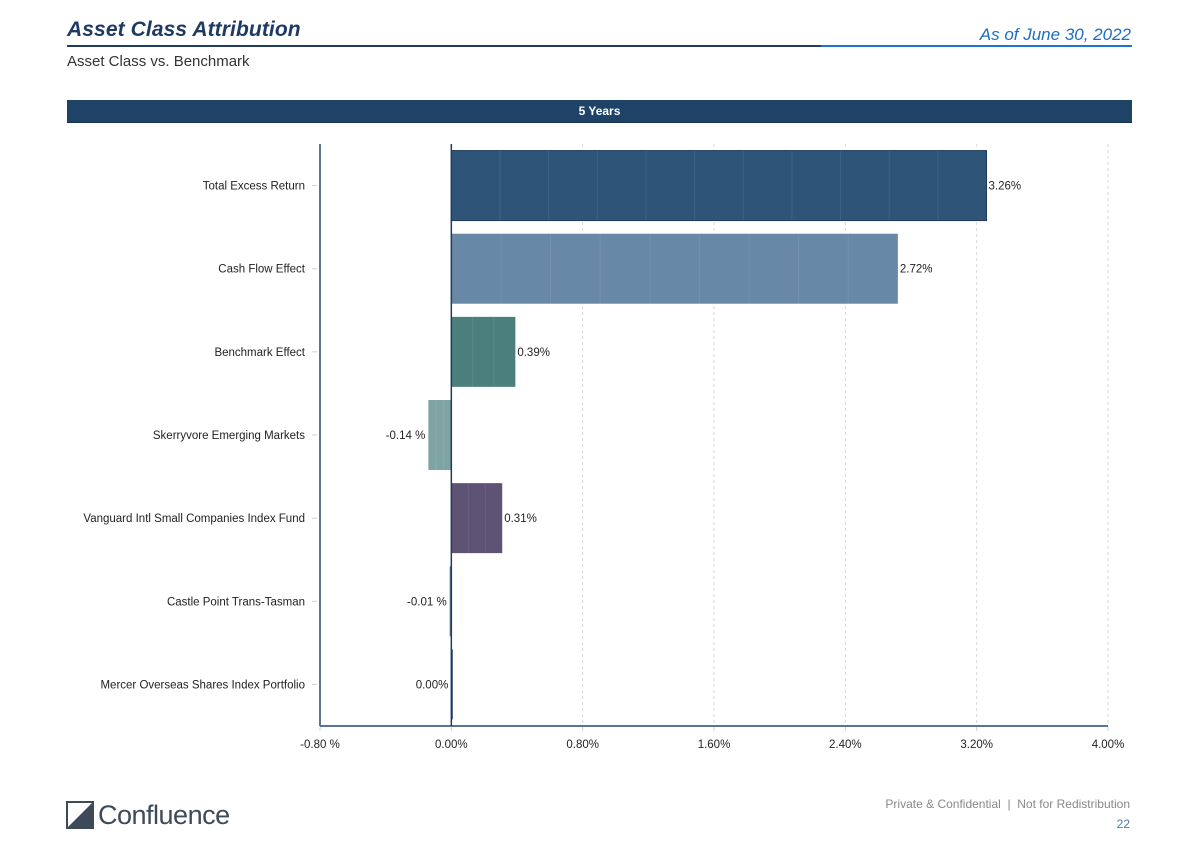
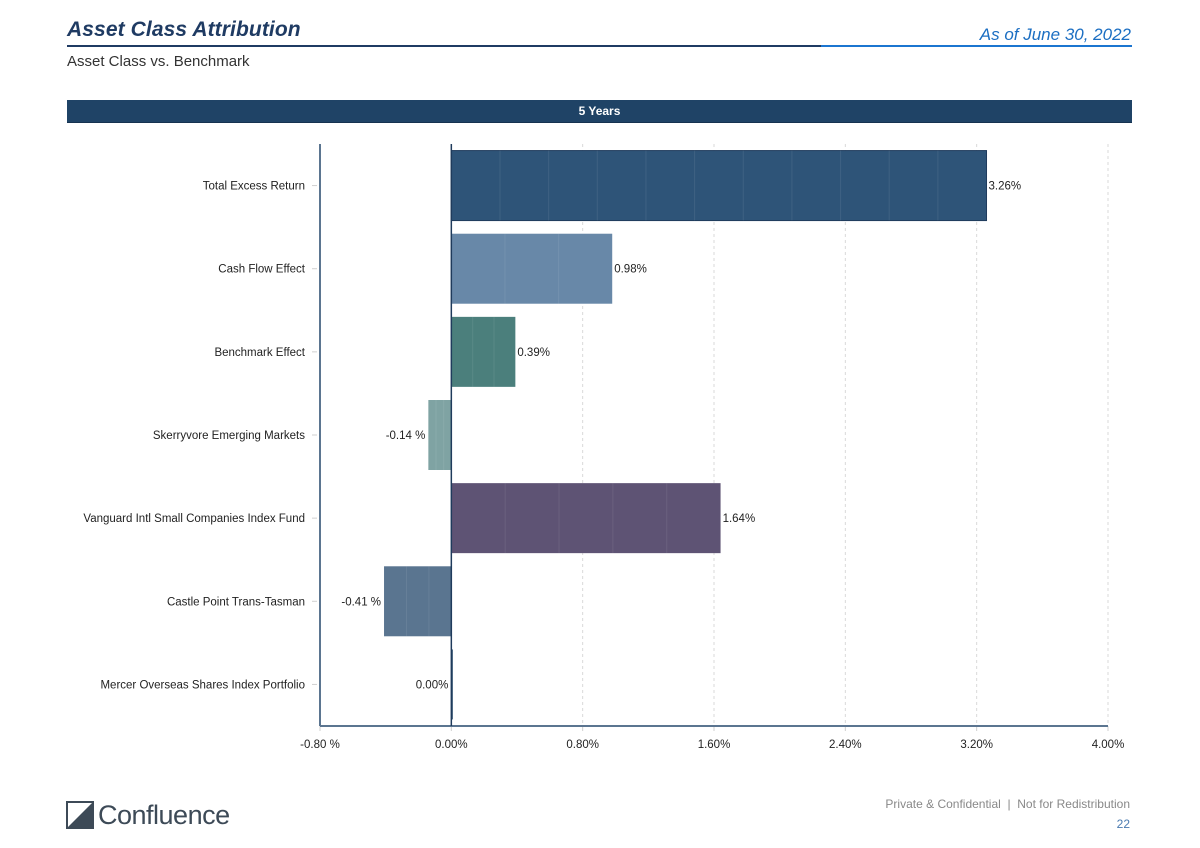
Cash Flow Effect: 2.72% -> 0.98%
Vanguard Intl Small Companies Index Fund: 0.31% -> 1.64%
Castle Point Trans-Tasman: -0.01 -> -0.41
